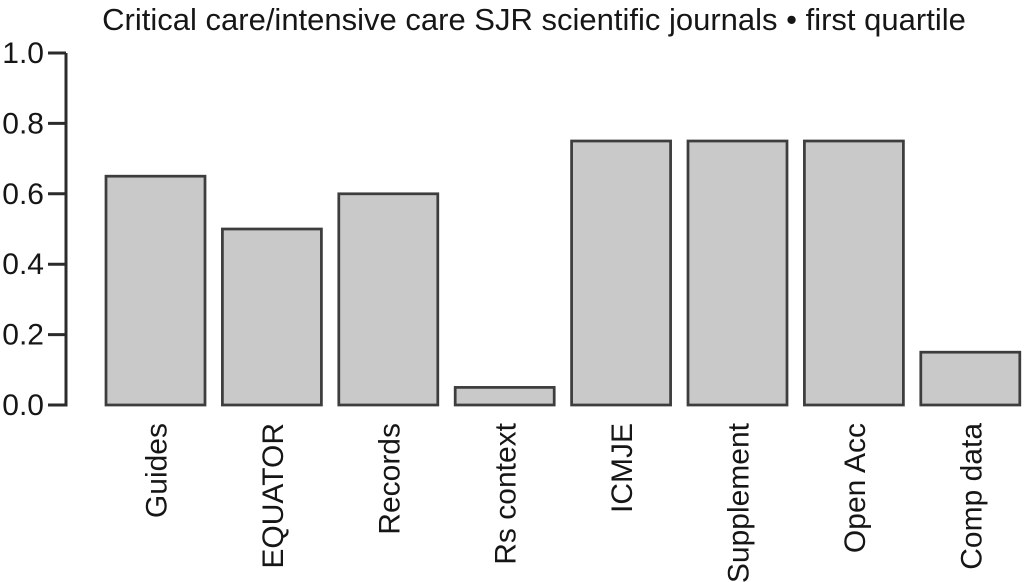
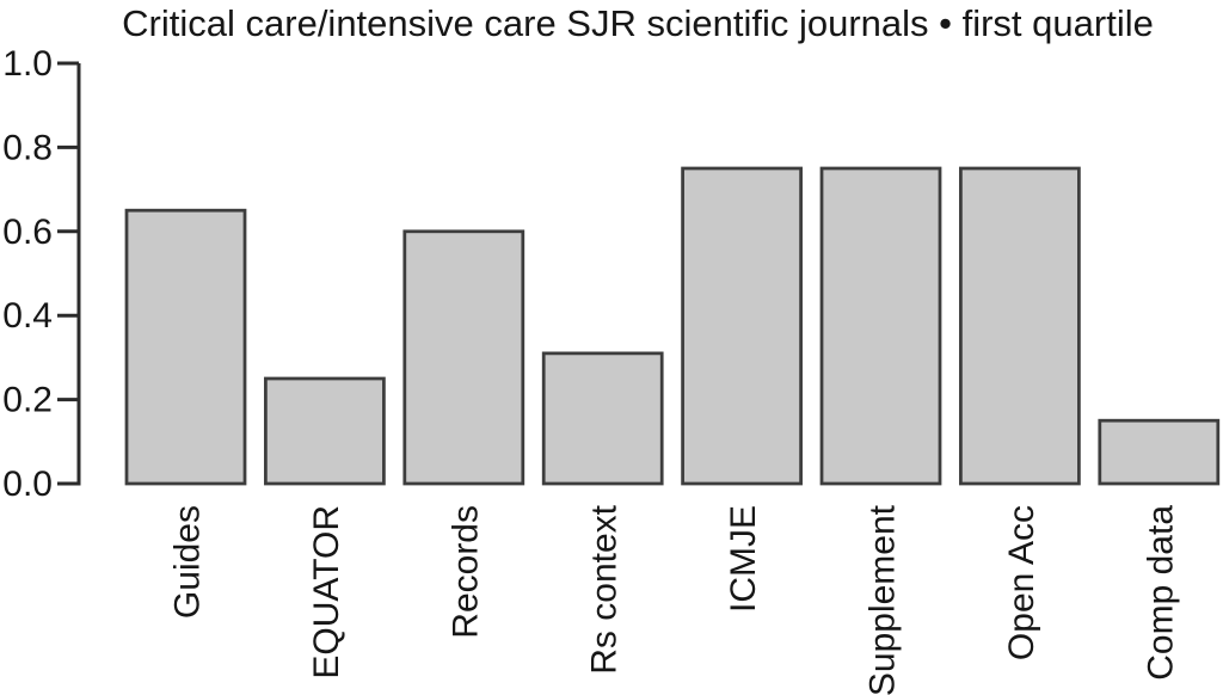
EQUATOR: 0.50 -> 0.25
Rs context: 0.05 -> 0.31
